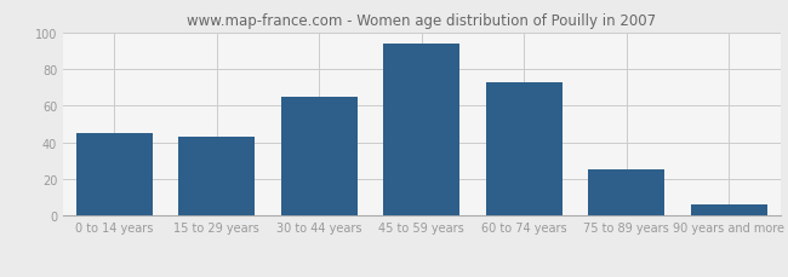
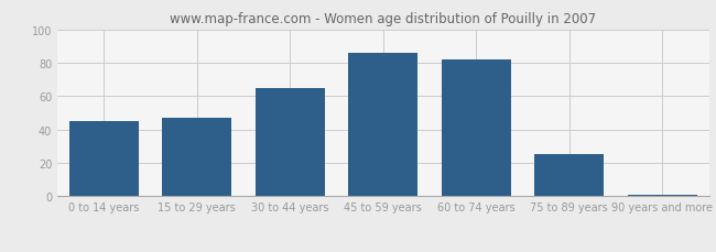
15 to 29 years: 43 -> 47
45 to 59 years: 94 -> 86
60 to 74 years: 73 -> 82
90 years and more: 6 -> 1
